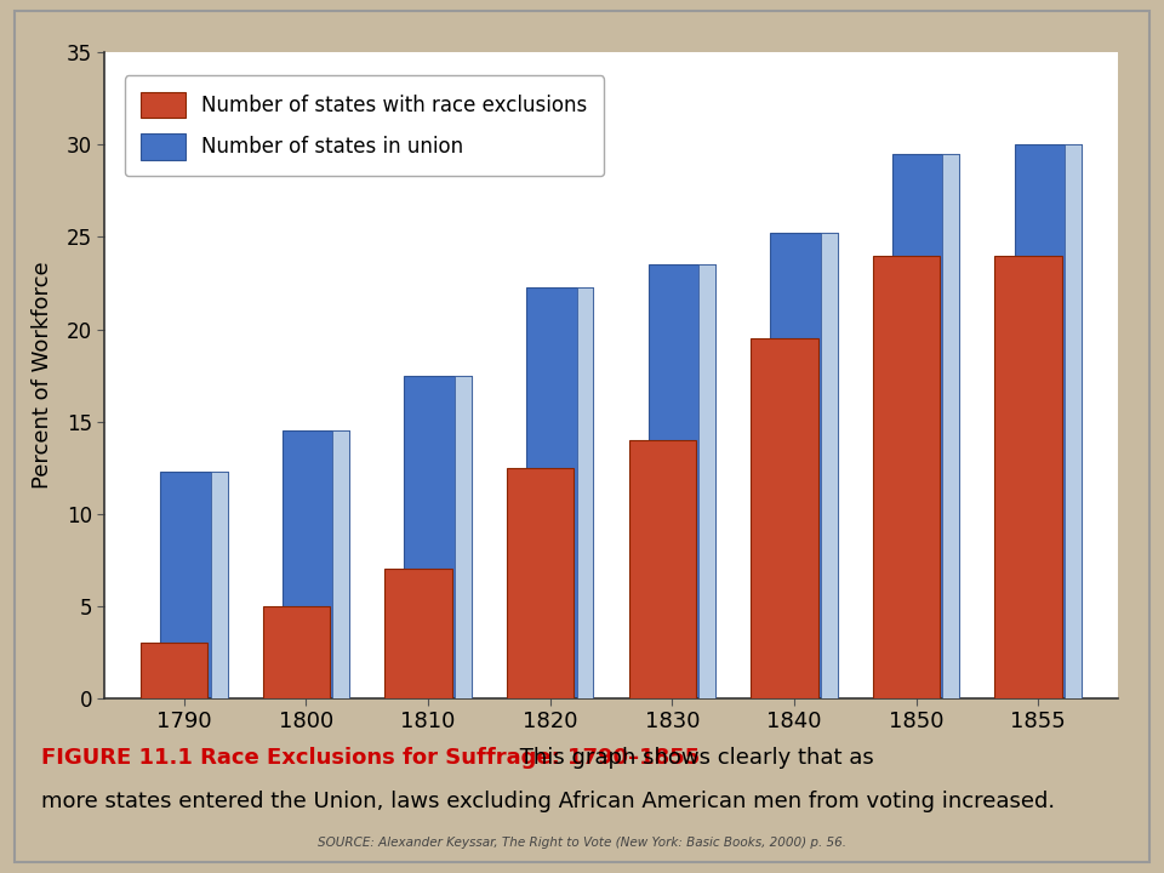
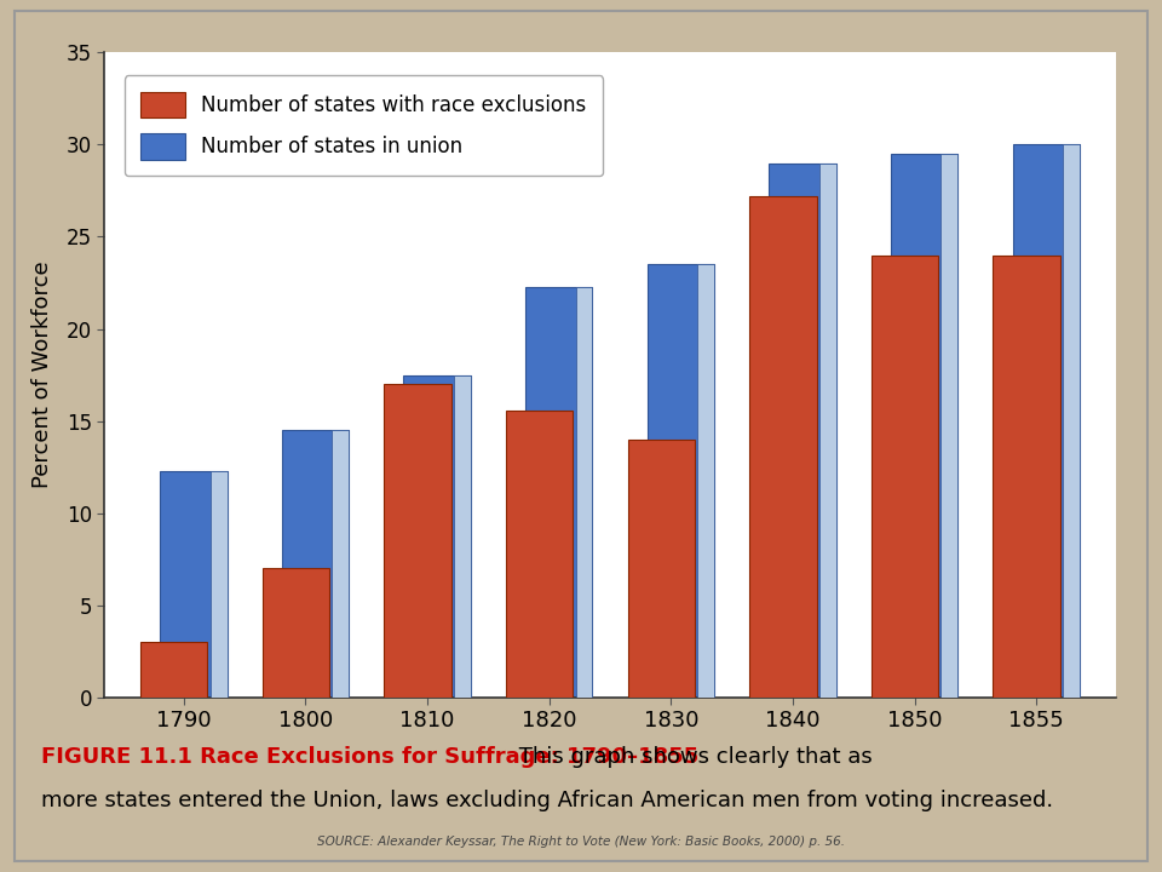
Number of states with race exclusions/1800: 5.0 -> 7.0
Number of states with race exclusions/1810: 7.0 -> 17.0
Number of states with race exclusions/1820: 12.5 -> 15.6
Number of states with race exclusions/1840: 19.5 -> 27.2
Number of states in union/1840: 25.2 -> 29.0
